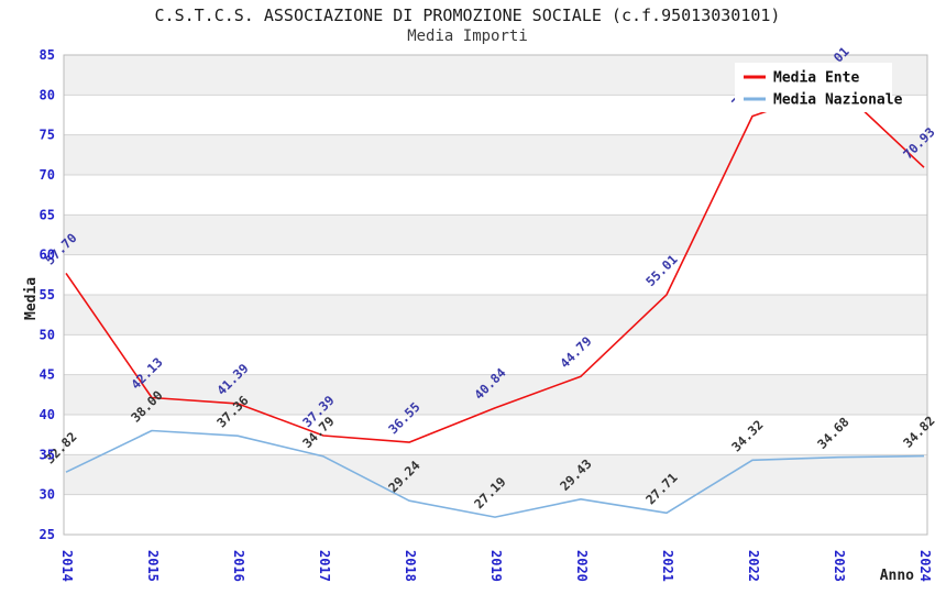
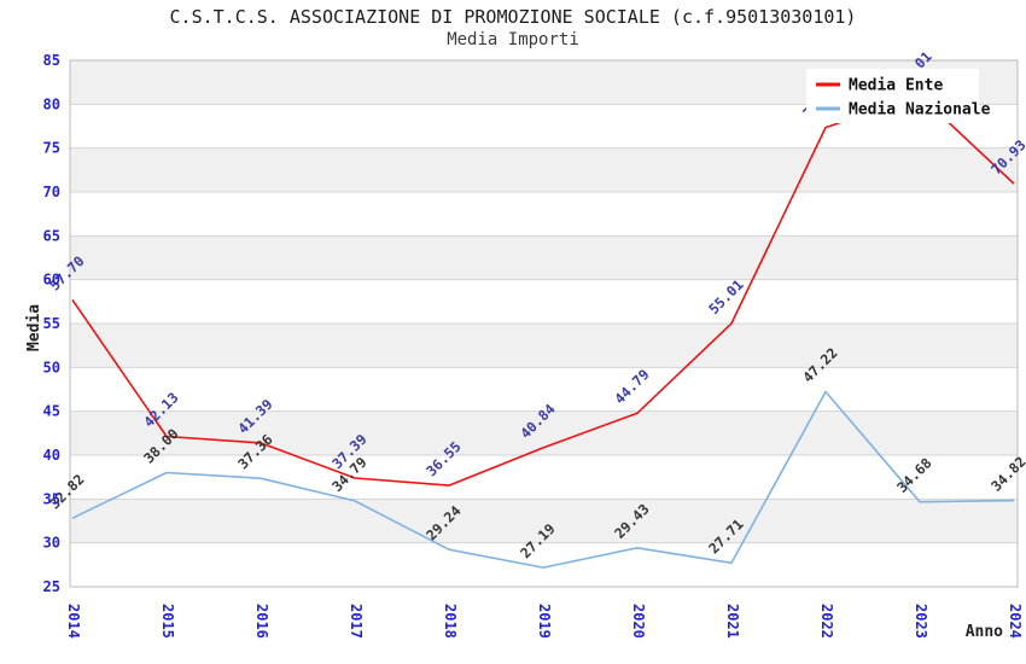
Media Nazionale/2022: 34.32 -> 47.22
